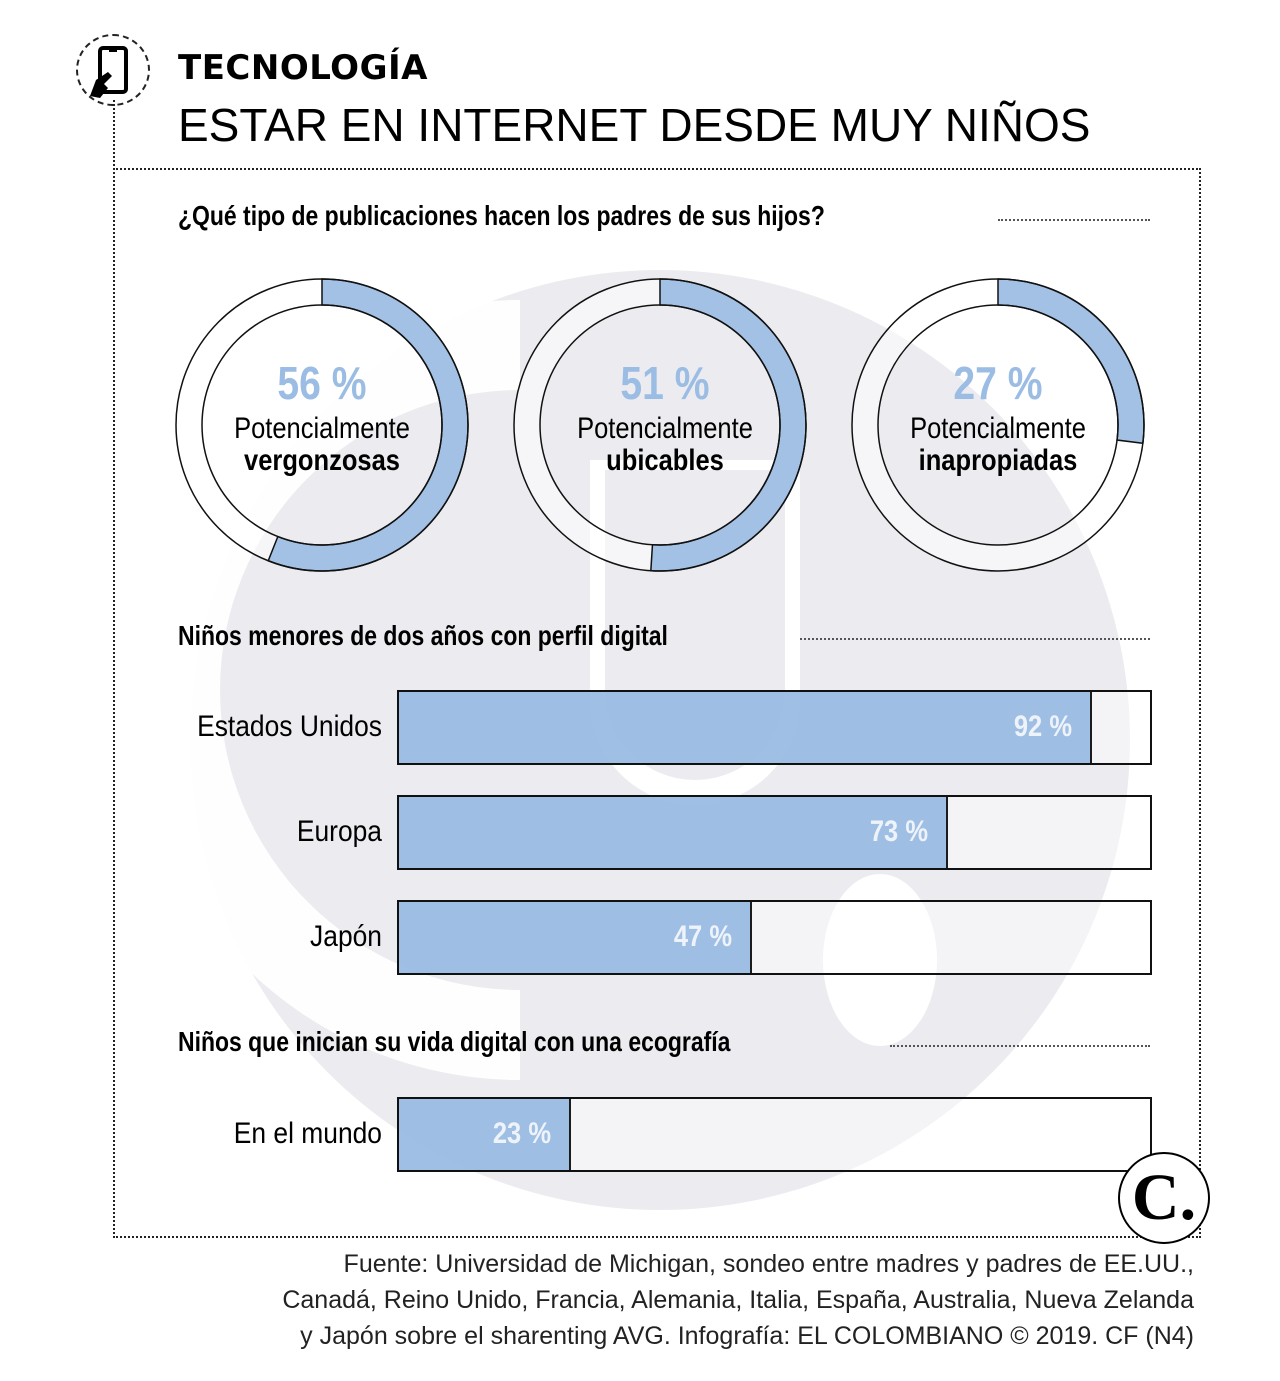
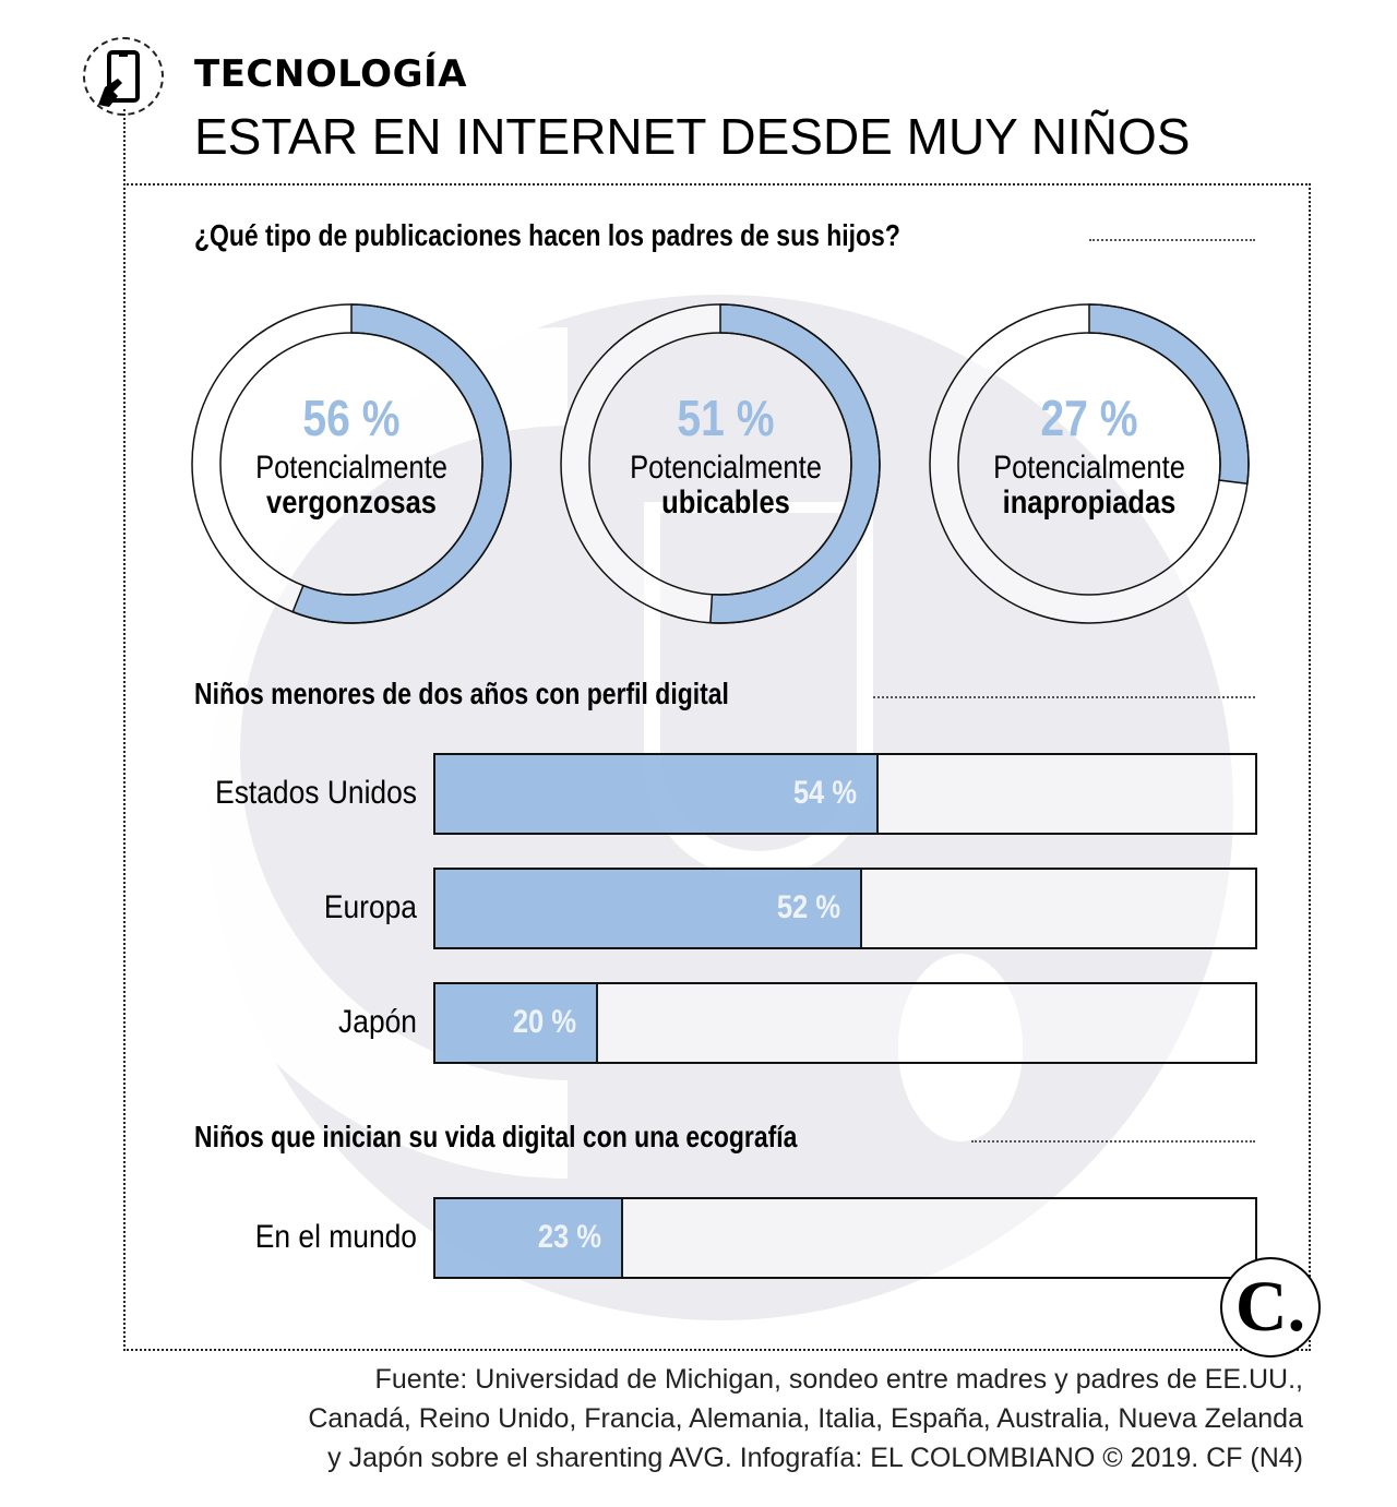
Niños menores de dos años con perfil digital/Estados Unidos: 92 -> 54
Niños menores de dos años con perfil digital/Europa: 73 -> 52
Niños menores de dos años con perfil digital/Japón: 47 -> 20
